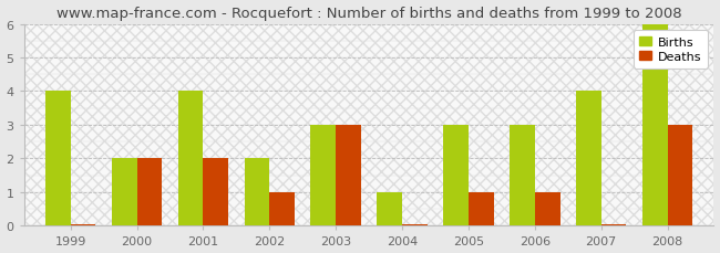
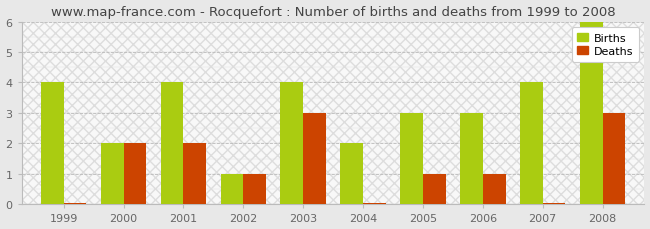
Births/2002: 2 -> 1
Births/2003: 3 -> 4
Births/2004: 1 -> 2
